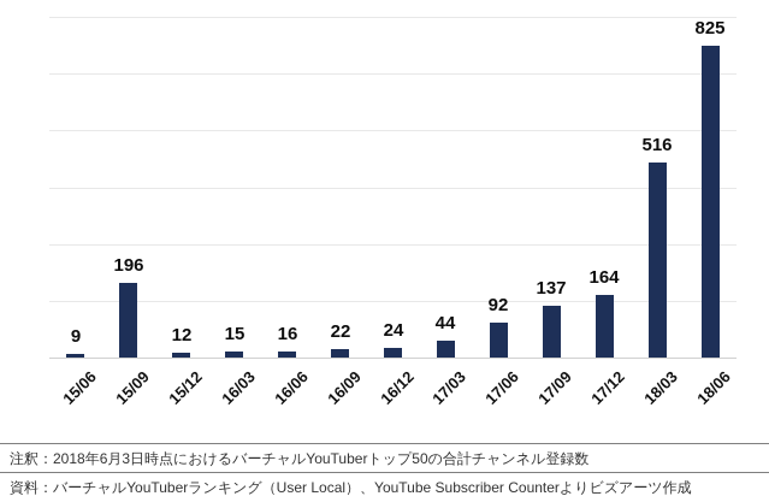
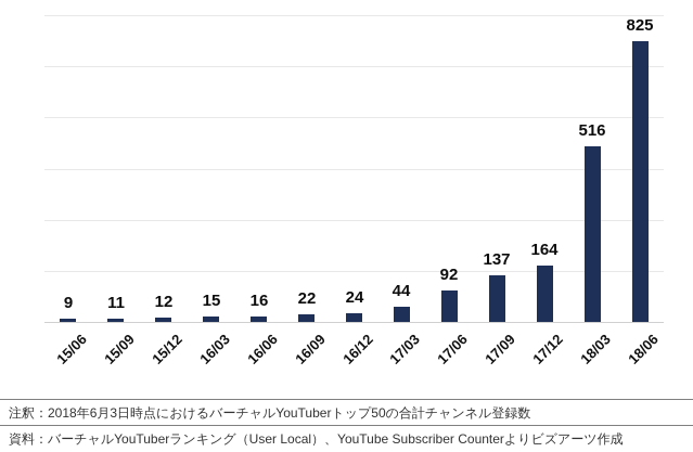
15/09: 196 -> 11
